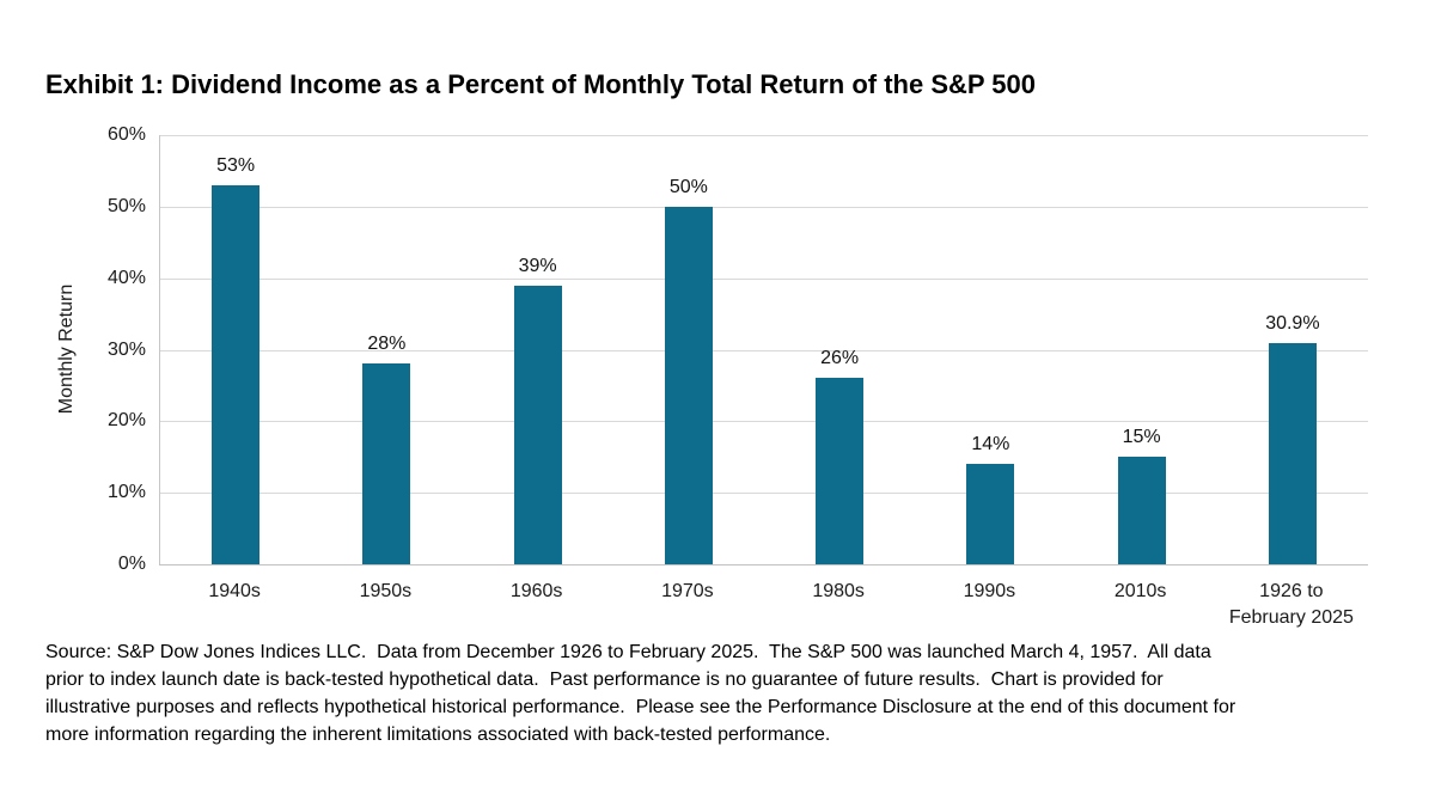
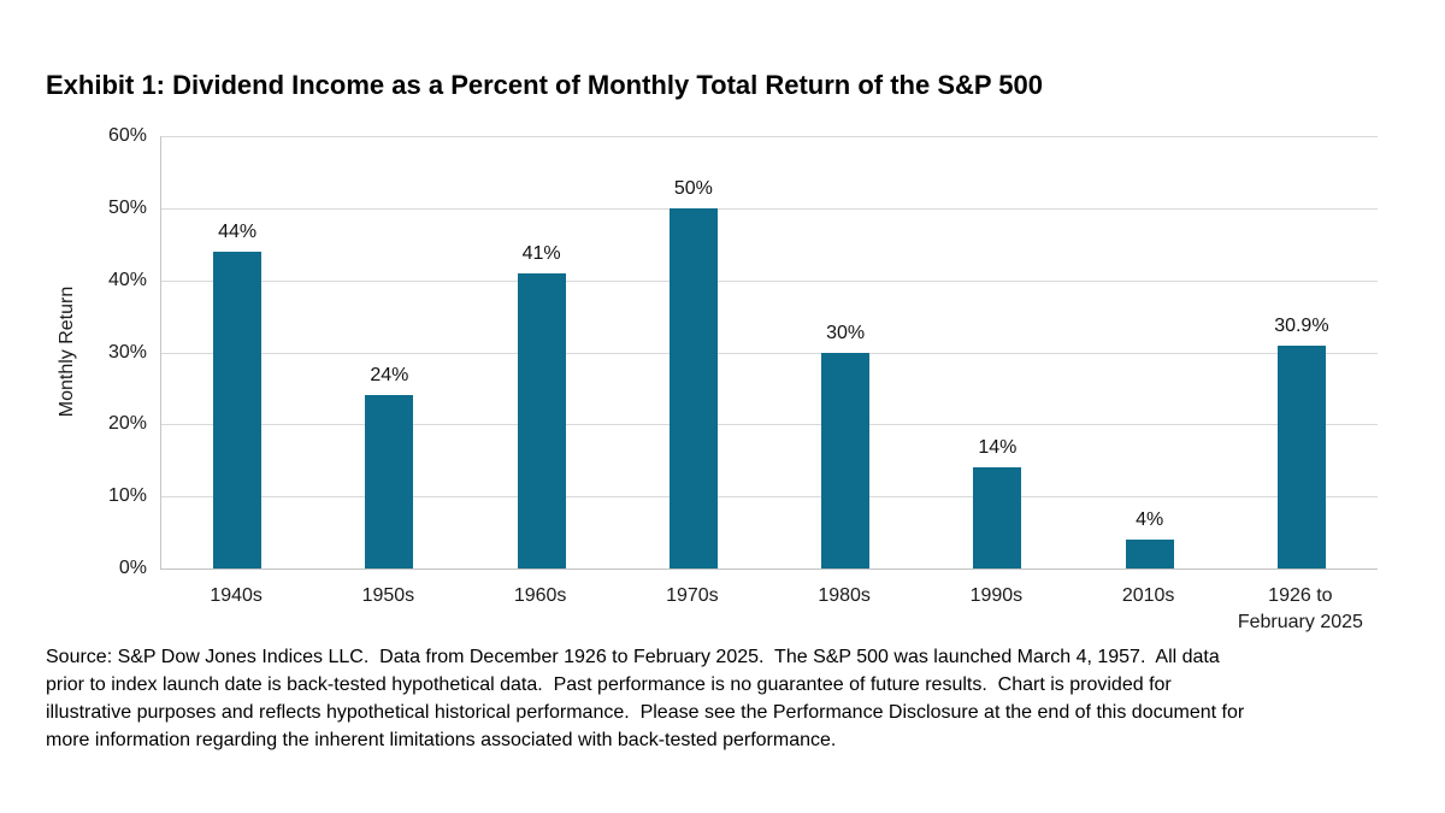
1940s: 53% -> 44%
1950s: 28% -> 24%
1960s: 39% -> 41%
1980s: 26% -> 30%
2010s: 15% -> 4%
